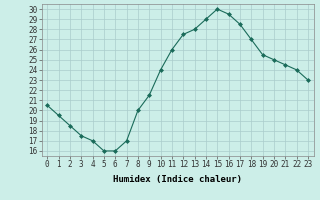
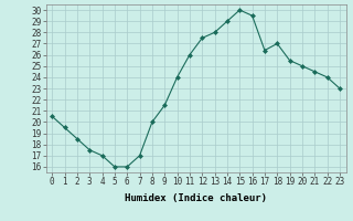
17: 28.5 -> 26.4
